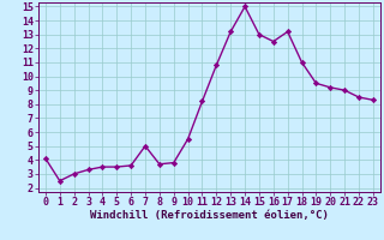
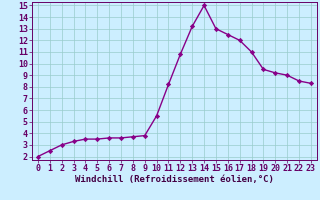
0: 4.1 -> 2.0
7: 5.0 -> 3.6
17: 13.2 -> 12.0
